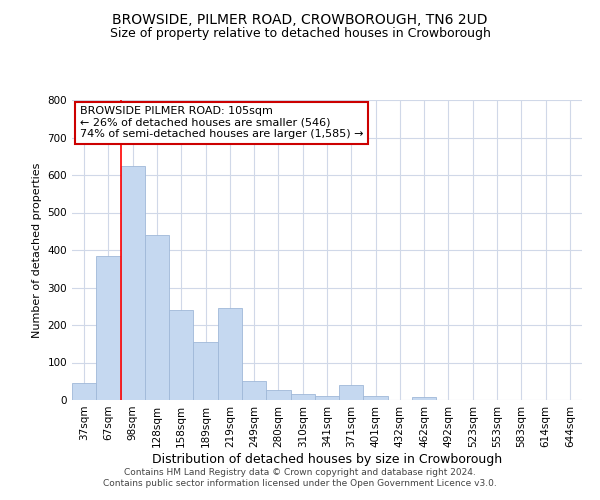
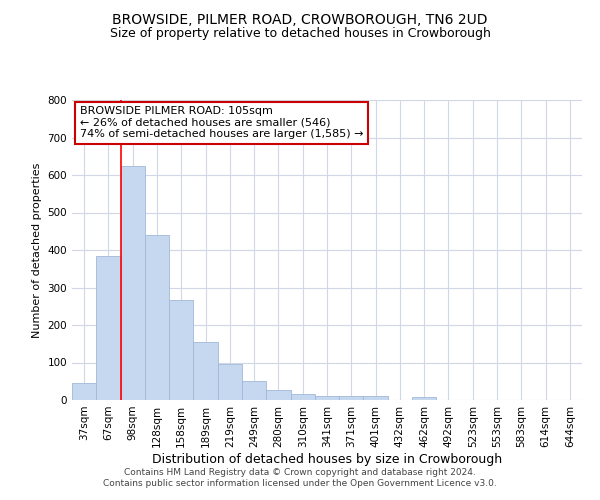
158sqm: 240 -> 268
219sqm: 245 -> 96
371sqm: 40 -> 11
